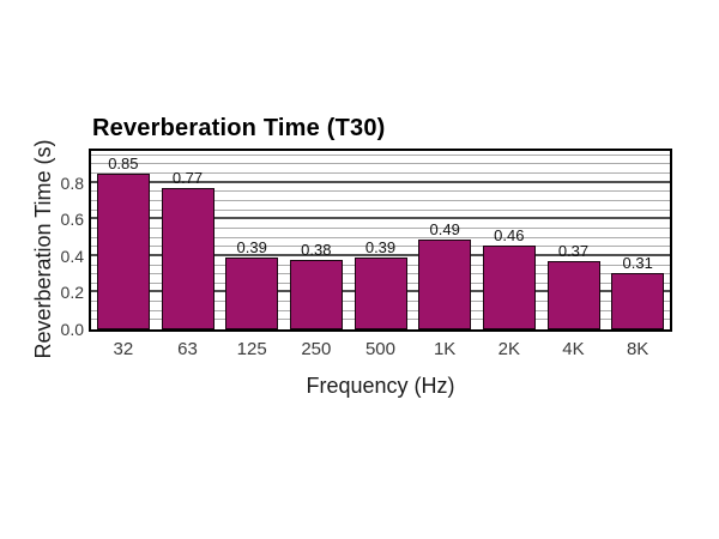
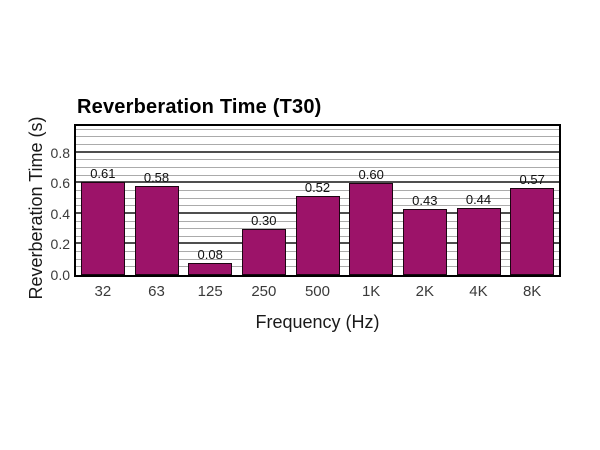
32: 0.85 -> 0.61
63: 0.77 -> 0.58
125: 0.39 -> 0.08
250: 0.38 -> 0.30
500: 0.39 -> 0.52
1K: 0.49 -> 0.60
2K: 0.46 -> 0.43
4K: 0.37 -> 0.44
8K: 0.31 -> 0.57
